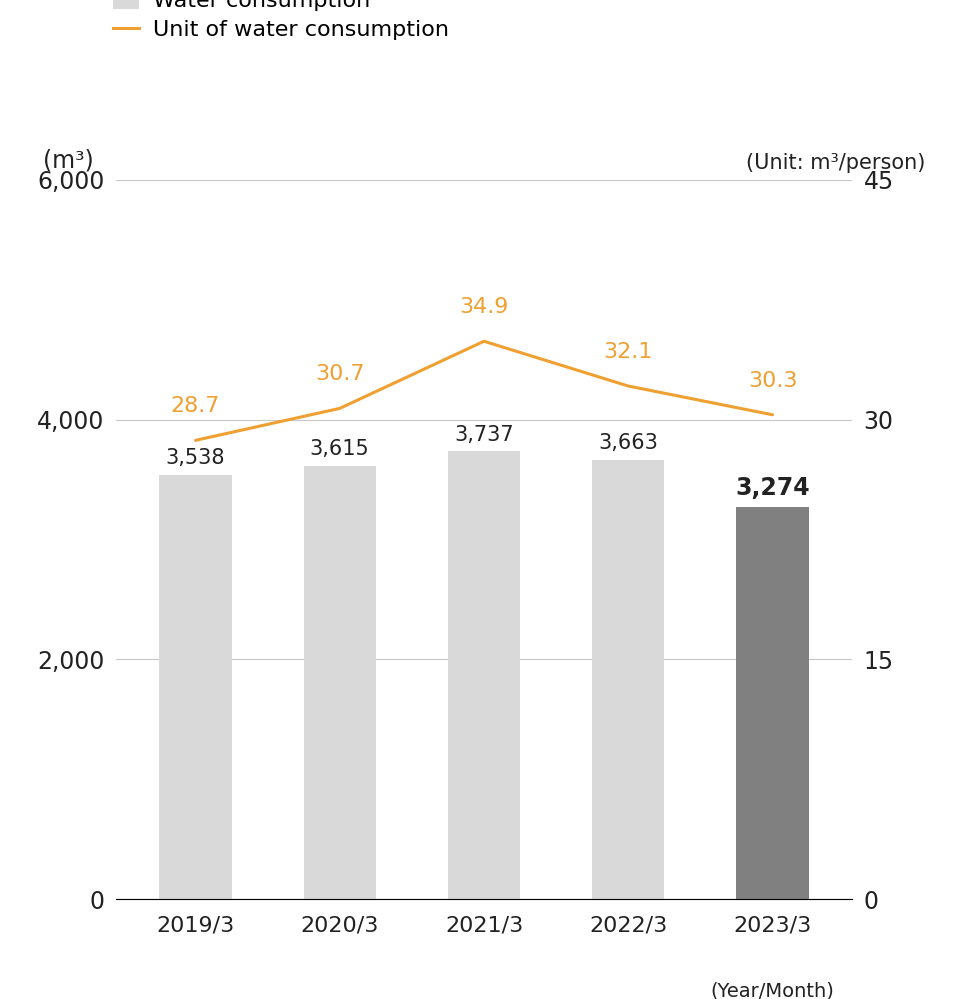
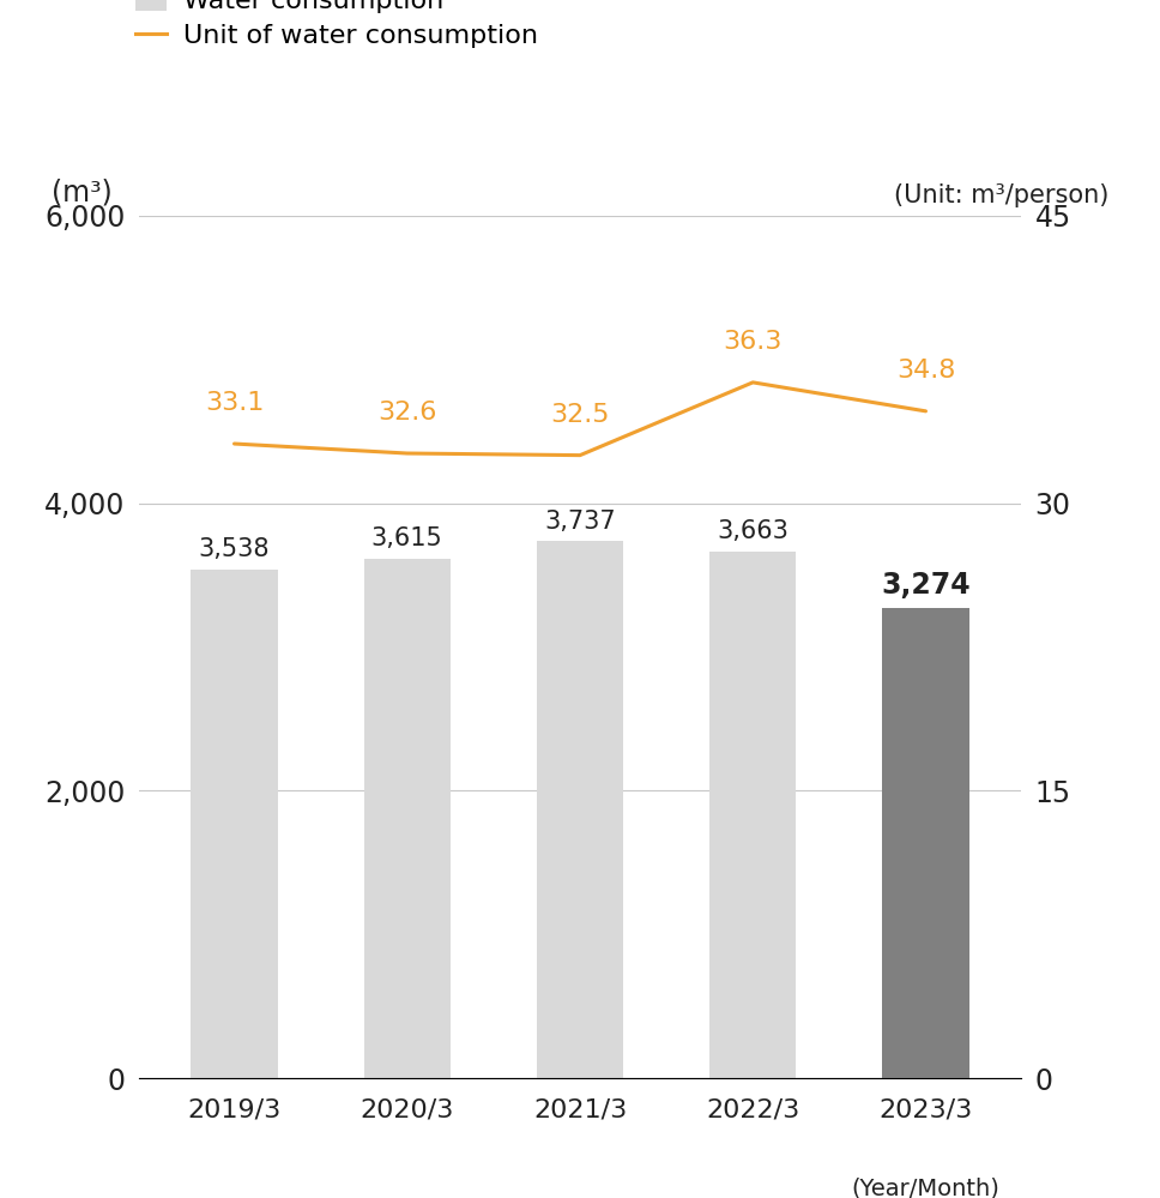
Unit of water consumption/2019/3: 28.7 -> 33.1
Unit of water consumption/2020/3: 30.7 -> 32.6
Unit of water consumption/2021/3: 34.9 -> 32.5
Unit of water consumption/2022/3: 32.1 -> 36.3
Unit of water consumption/2023/3: 30.3 -> 34.8
